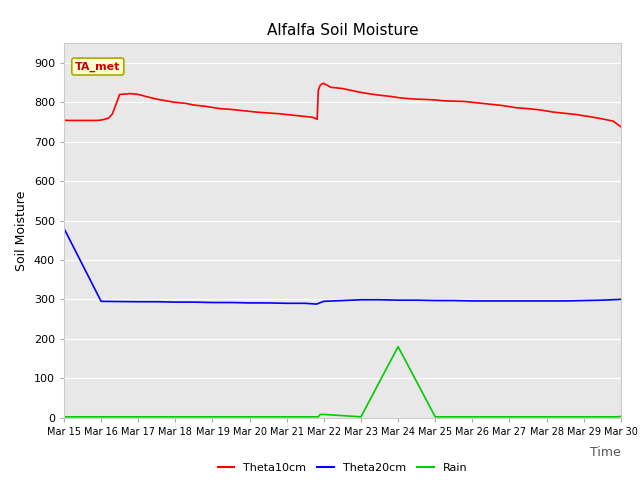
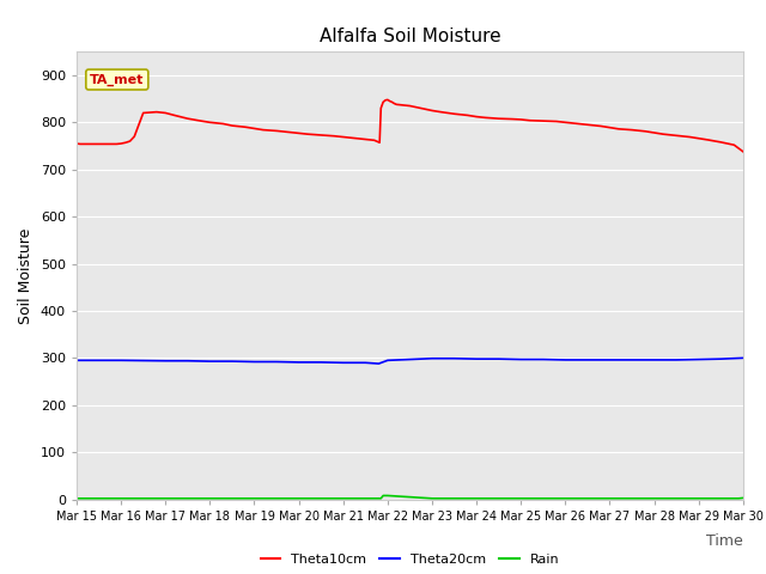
Theta20cm/Mar 15: 480 -> 295
Rain/Mar 24: 180 -> 2
